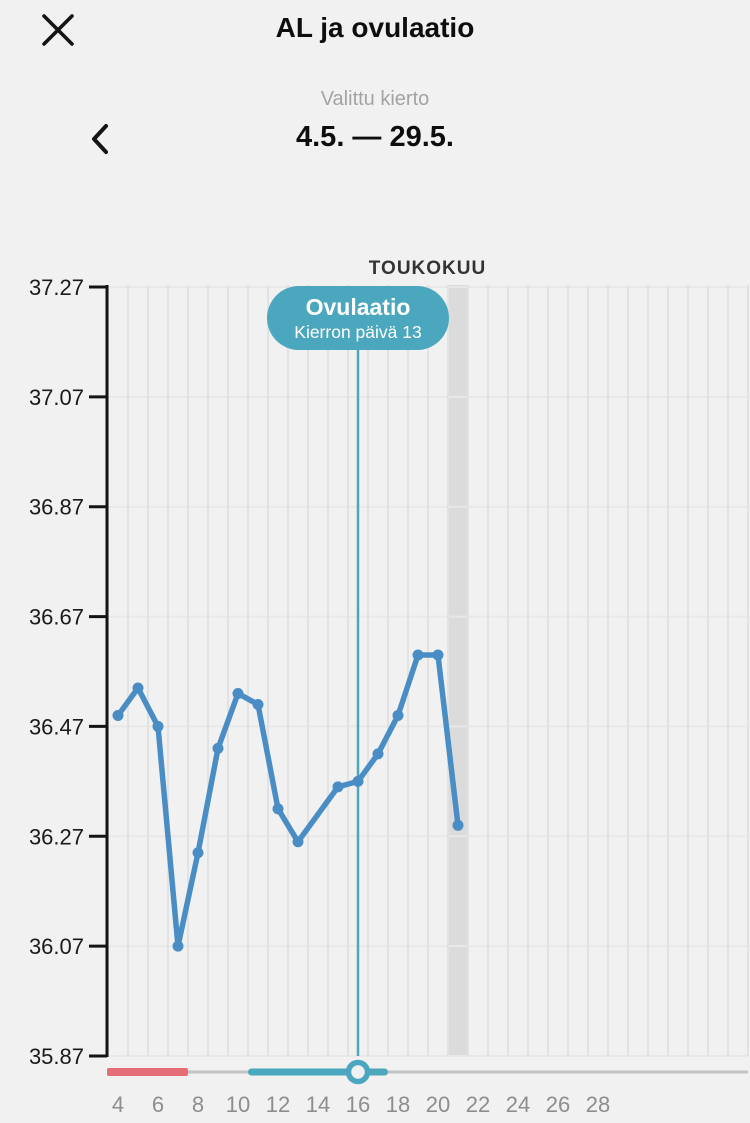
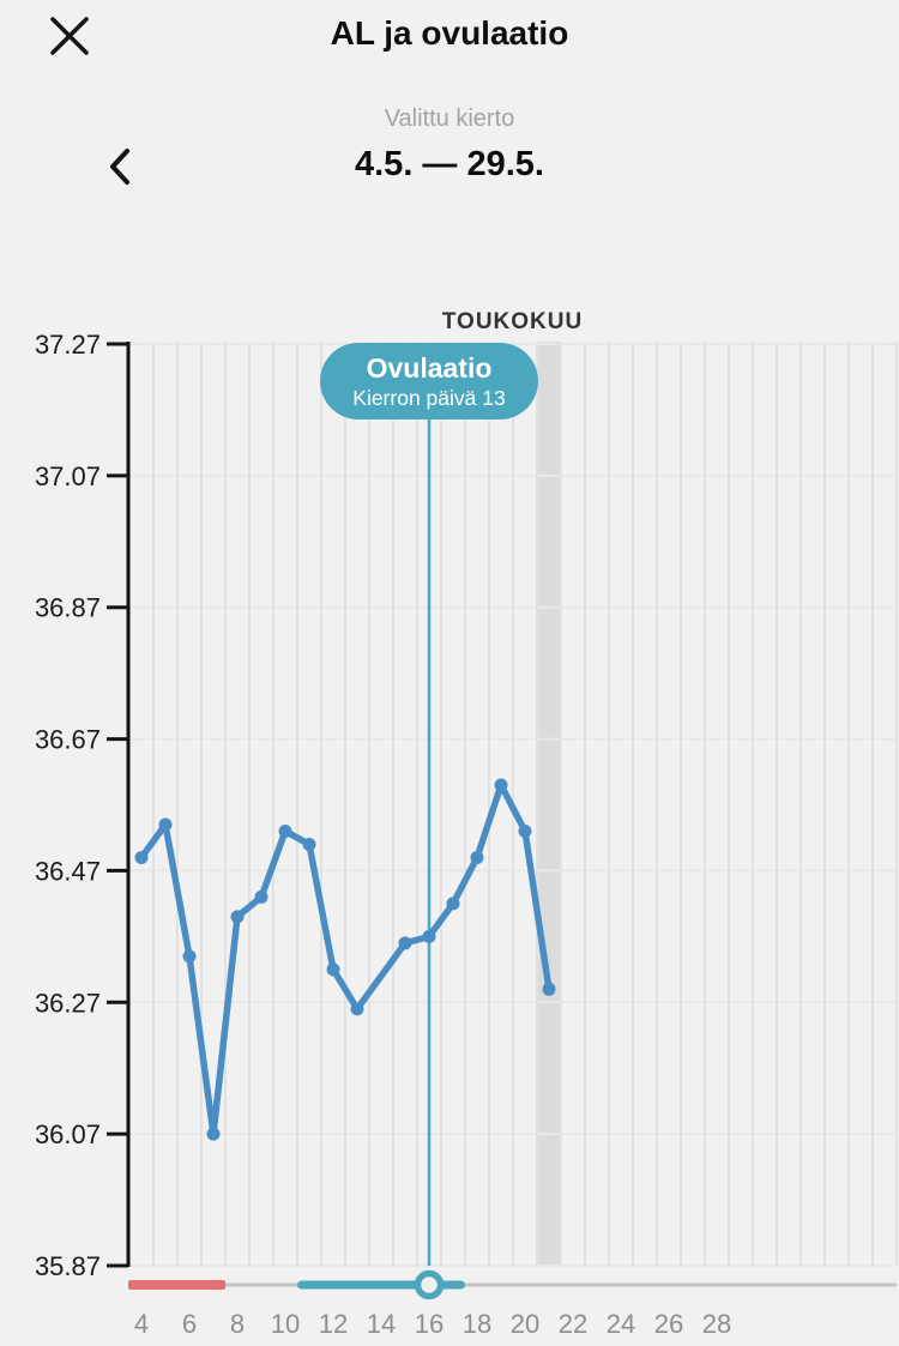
6: 36.47 -> 36.34
8: 36.24 -> 36.40
20: 36.60 -> 36.53
